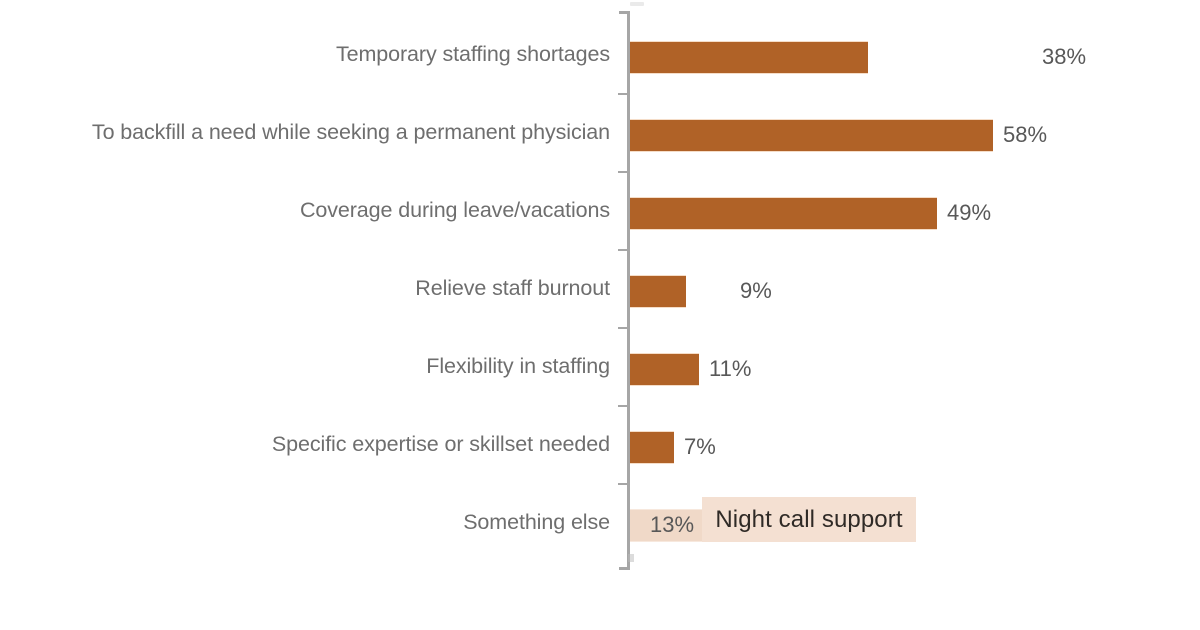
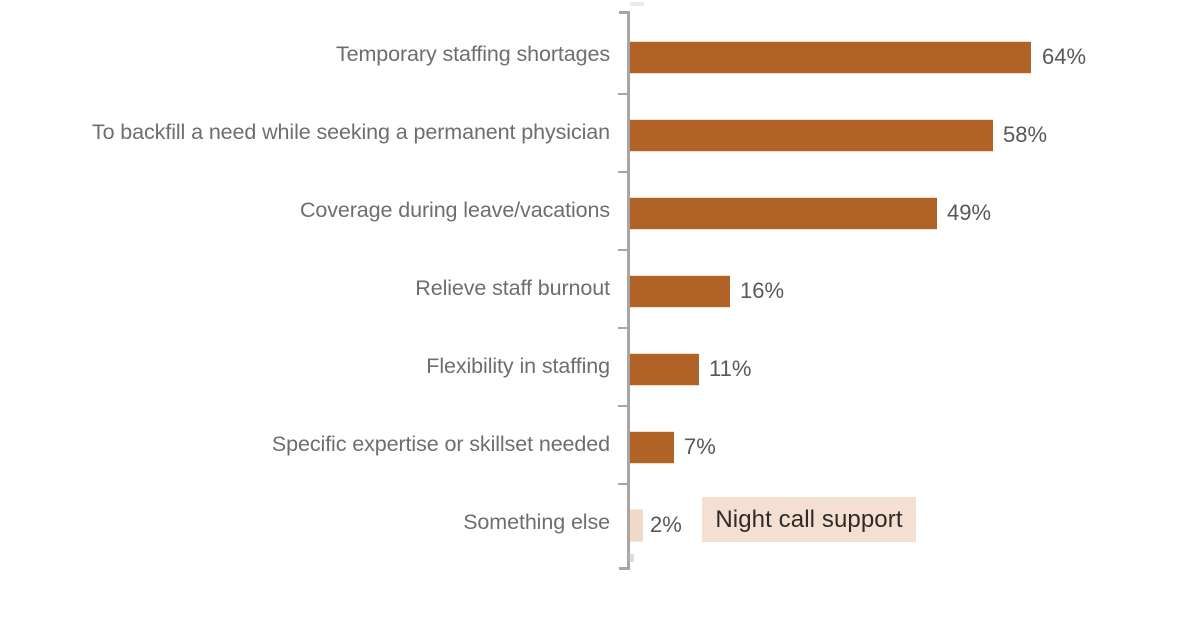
Temporary staffing shortages: 38% -> 64%
Relieve staff burnout: 9% -> 16%
Something else: 13% -> 2%
